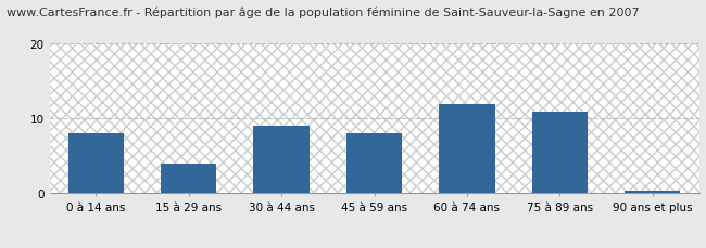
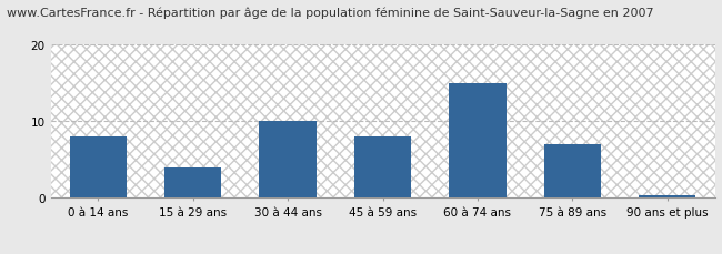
30 à 44 ans: 9.0 -> 10.0
60 à 74 ans: 12.0 -> 15.0
75 à 89 ans: 11.0 -> 7.0
